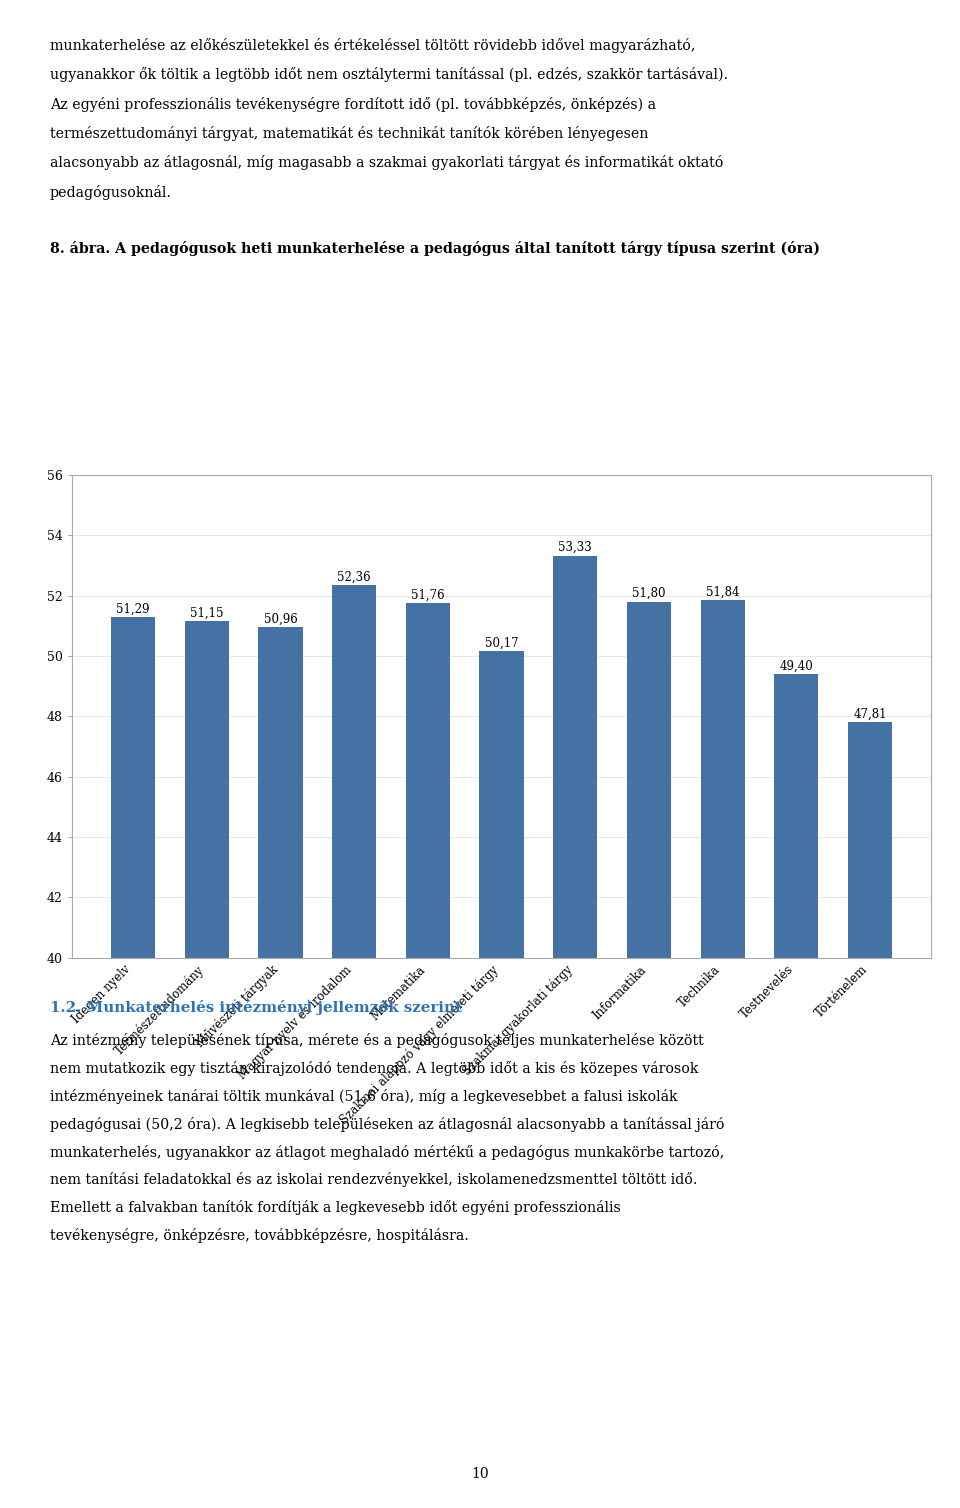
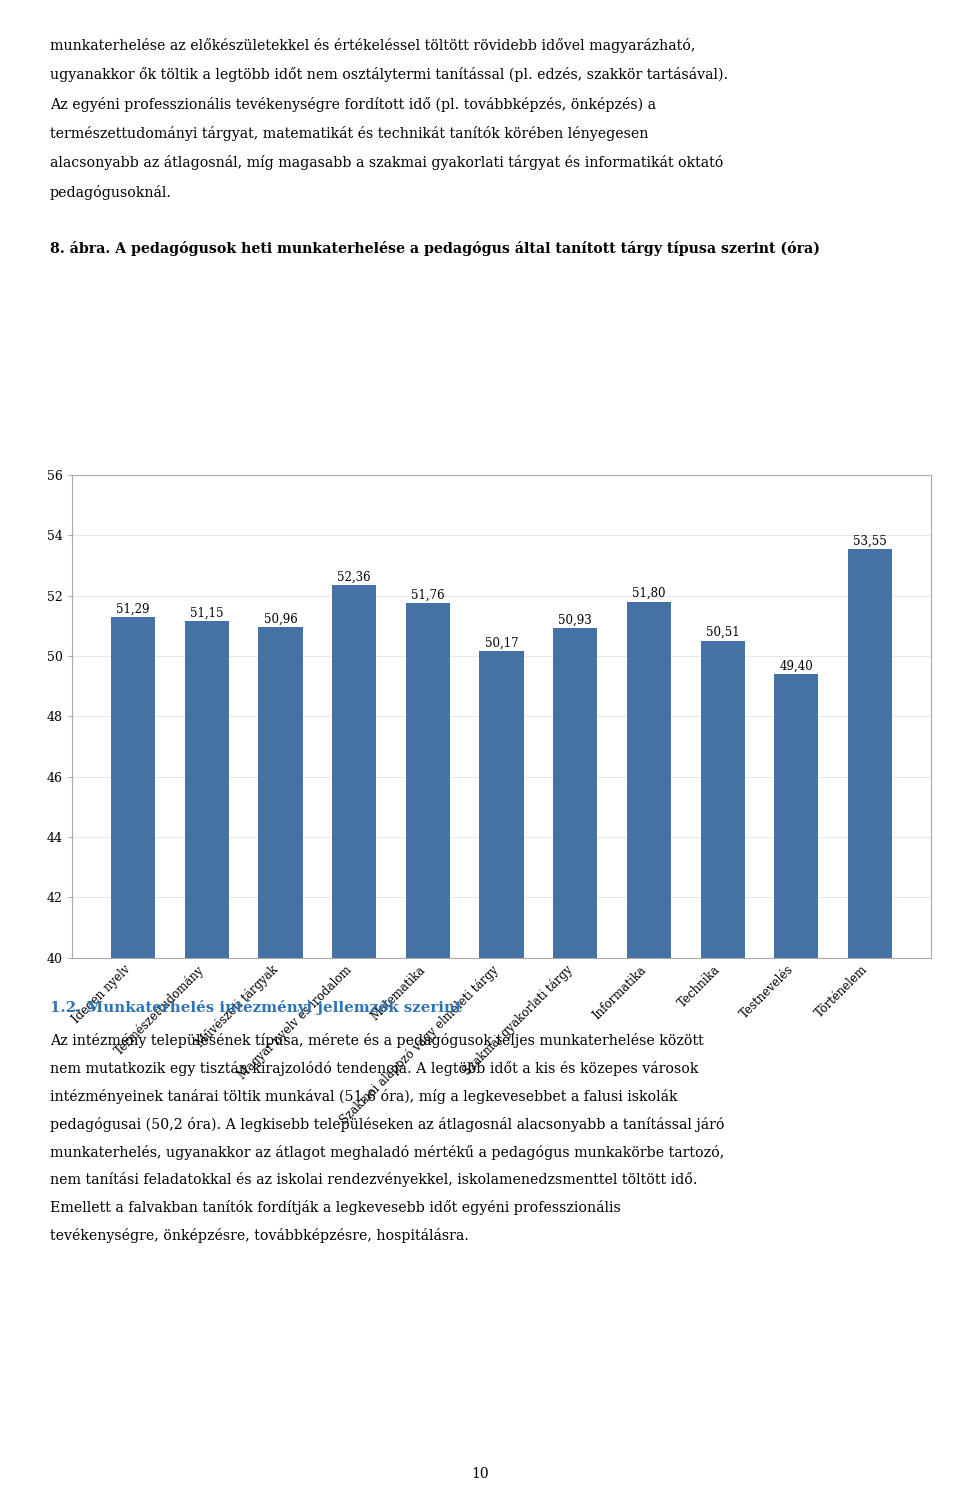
Szakmai gyakorlati tárgy: 53,33 -> 50,93
Technika: 51,84 -> 50,51
Történelem: 47,81 -> 53,55
